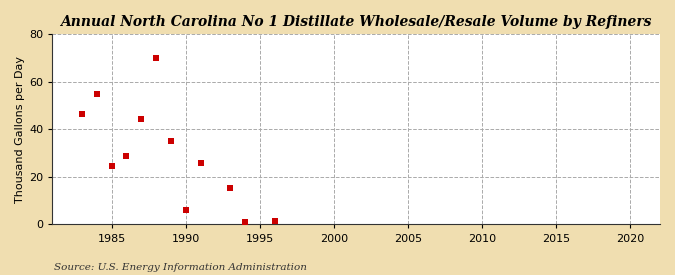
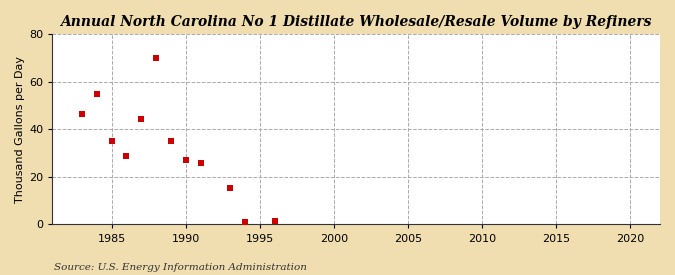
1985: 24.5 -> 35.0
1990: 6.0 -> 27.0
